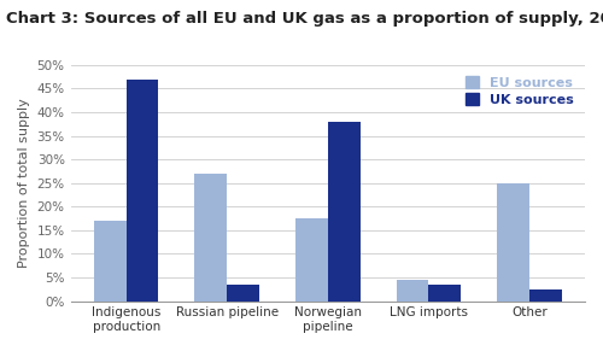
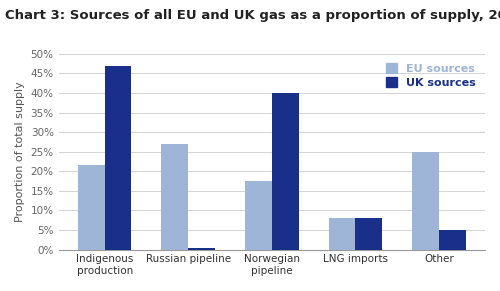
EU sources/Indigenous production: 17.0% -> 21.5%
UK sources/Russian pipeline: 3.5% -> 0.5%
UK sources/Norwegian pipeline: 38.0% -> 40.0%
EU sources/LNG imports: 4.5% -> 8.0%
UK sources/LNG imports: 3.5% -> 8.0%
UK sources/Other: 2.5% -> 5.0%
